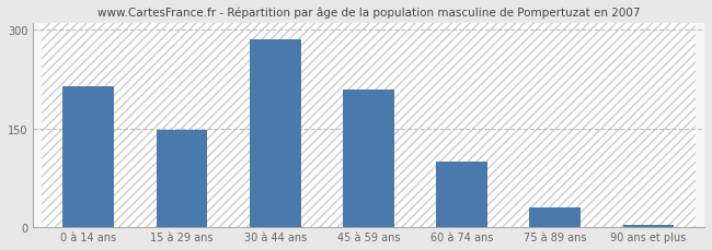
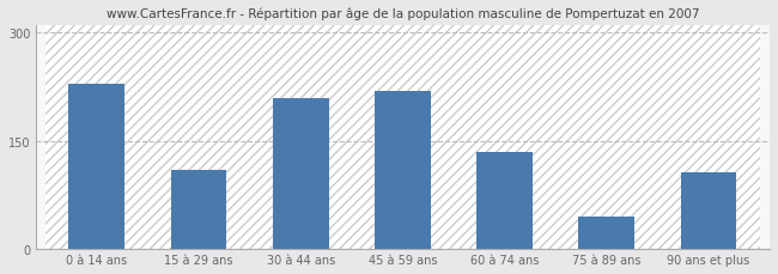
0 à 14 ans: 215 -> 230
15 à 29 ans: 148 -> 110
30 à 44 ans: 285 -> 210
45 à 59 ans: 210 -> 220
60 à 74 ans: 100 -> 134
75 à 89 ans: 30 -> 44
90 ans et plus: 3 -> 106
